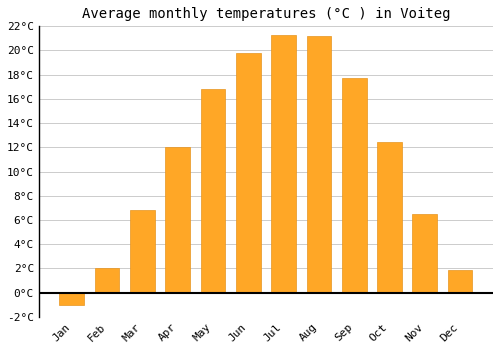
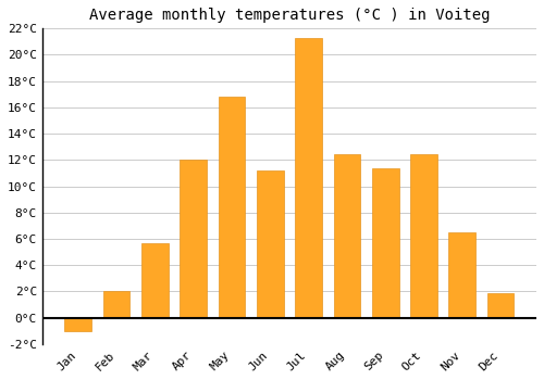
Mar: 6.8°C -> 5.7°C
Jun: 19.8°C -> 11.2°C
Aug: 21.2°C -> 12.4°C
Sep: 17.7°C -> 11.4°C
